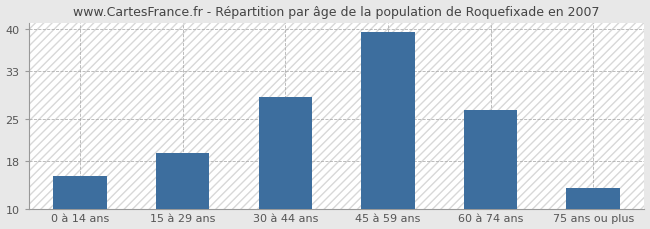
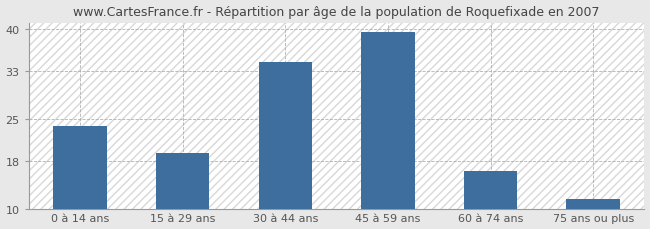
0 à 14 ans: 15.5 -> 23.8
30 à 44 ans: 28.7 -> 34.4
60 à 74 ans: 26.5 -> 16.2
75 ans ou plus: 13.5 -> 11.6
